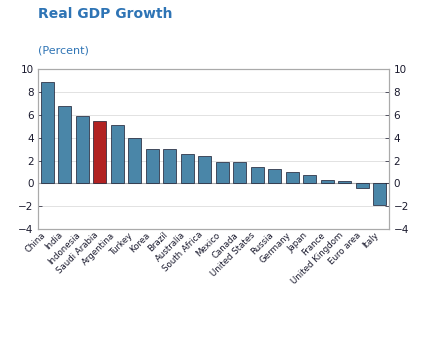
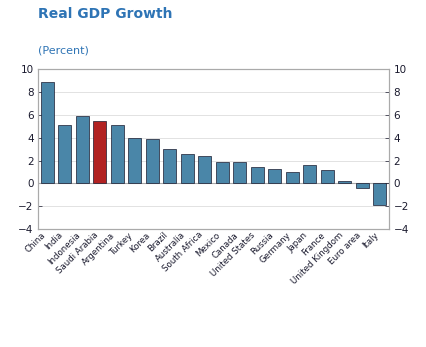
India: 6.8 -> 5.1
Korea: 3.0 -> 3.9
Japan: 0.7 -> 1.6
France: 0.3 -> 1.2
